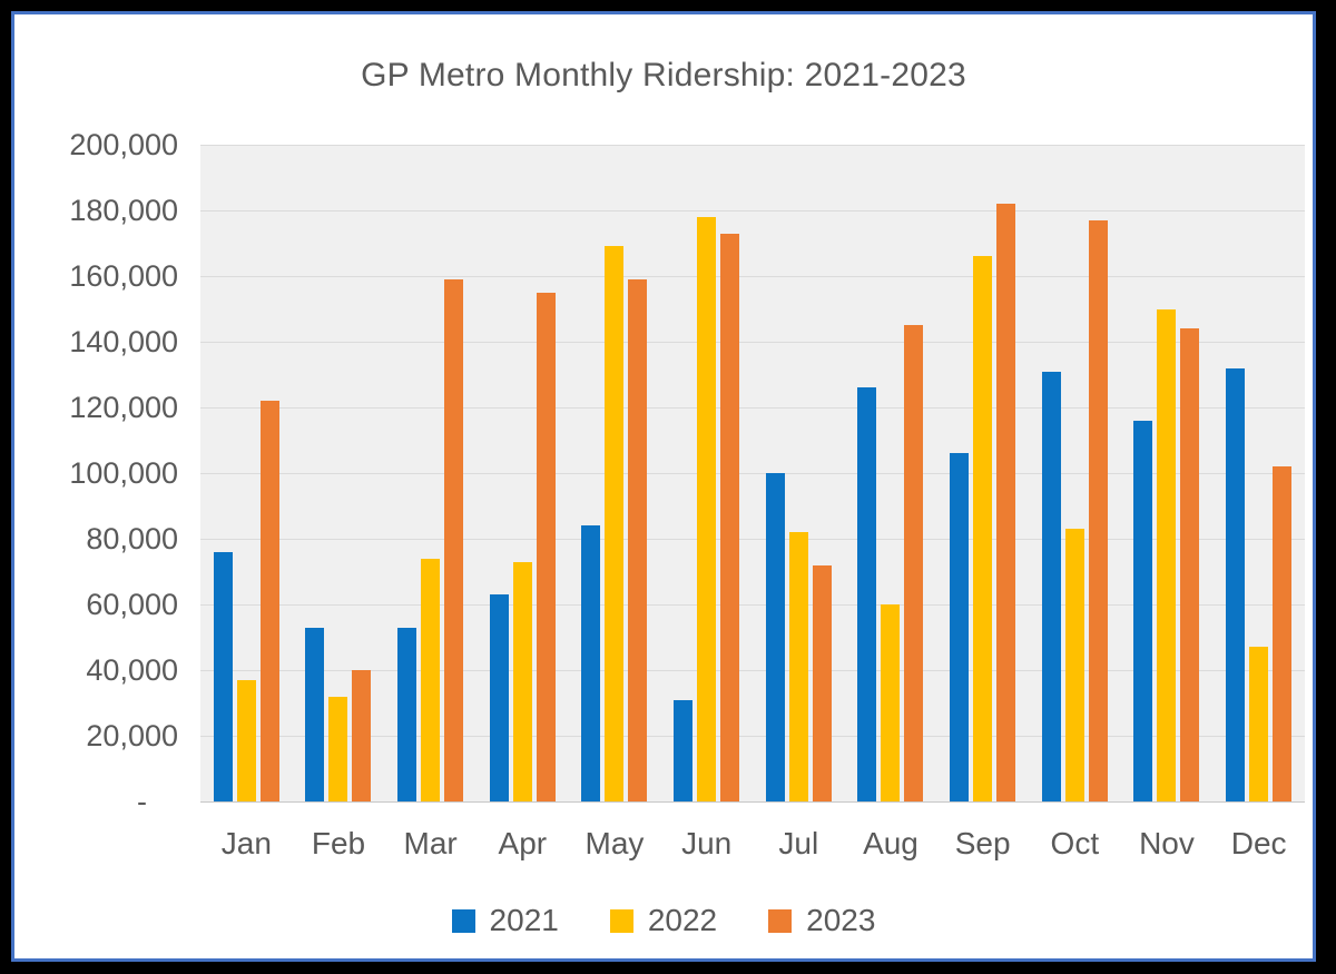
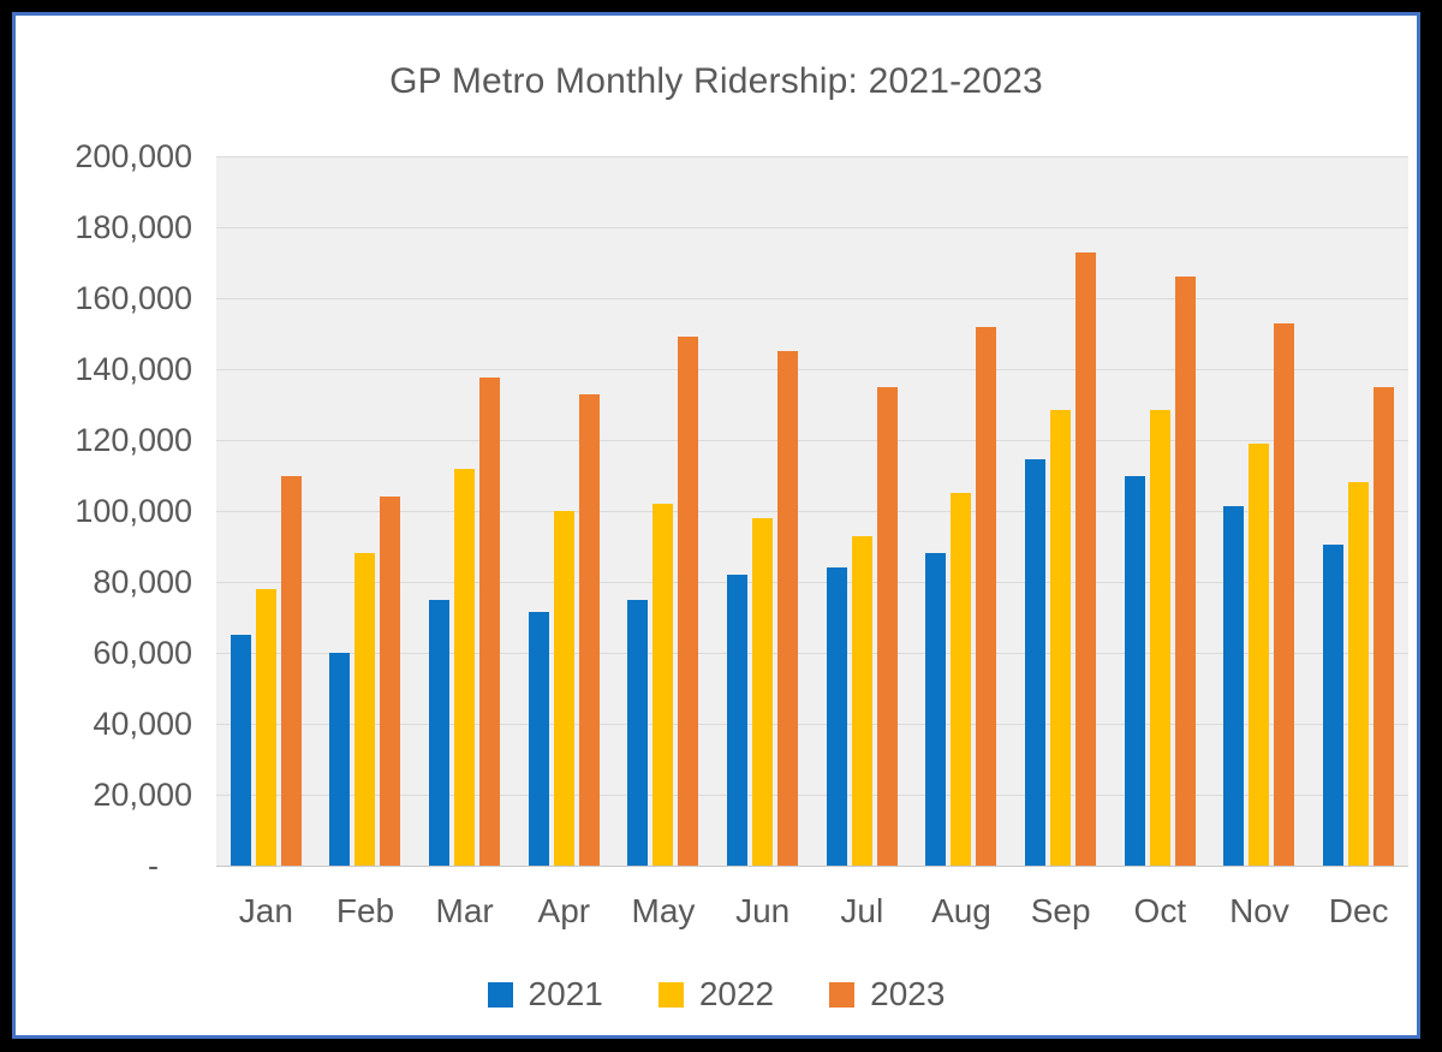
2021/Jan: 76000 -> 65000
2022/Jan: 37000 -> 78000
2023/Jan: 122000 -> 110000
2021/Feb: 53000 -> 60000
2022/Feb: 32000 -> 88000
2023/Feb: 40000 -> 104000
2021/Mar: 53000 -> 75000
2022/Mar: 74000 -> 112000
2023/Mar: 159000 -> 138000
2021/Apr: 63000 -> 72000
2022/Apr: 73000 -> 100000
2023/Apr: 155000 -> 133000
2021/May: 84000 -> 75000
2022/May: 169000 -> 102000
2023/May: 159000 -> 149000
2021/Jun: 31000 -> 82000
2022/Jun: 178000 -> 98000
2023/Jun: 173000 -> 145000
2021/Jul: 100000 -> 84000
2022/Jul: 82000 -> 93000
2023/Jul: 72000 -> 135000
2021/Aug: 126000 -> 88000
2022/Aug: 60000 -> 105000
2023/Aug: 145000 -> 152000
2021/Sep: 106000 -> 114000
2022/Sep: 166000 -> 128000
2023/Sep: 182000 -> 173000
2021/Oct: 131000 -> 110000
2022/Oct: 83000 -> 128000
2023/Oct: 177000 -> 166000
2021/Nov: 116000 -> 102000
2022/Nov: 150000 -> 119000
2023/Nov: 144000 -> 153000
2021/Dec: 132000 -> 90000
2022/Dec: 47000 -> 108000
2023/Dec: 102000 -> 135000
